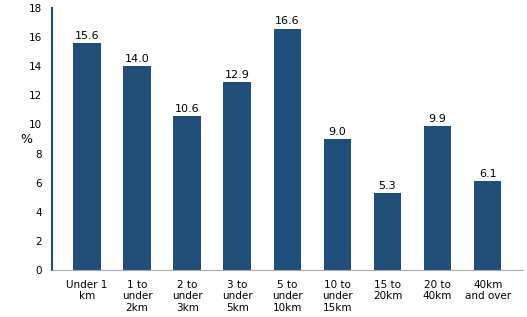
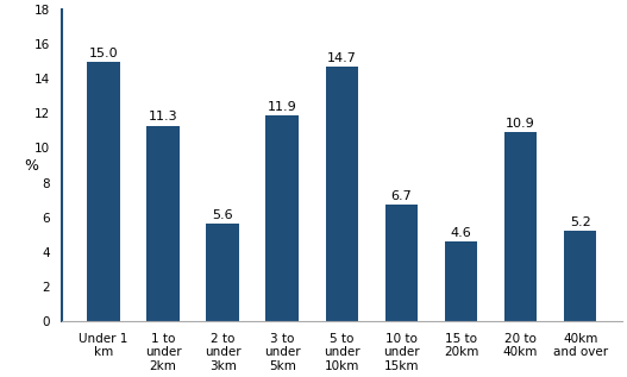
Under 1 km: 15.6 -> 15.0
1 to under 2km: 14.0 -> 11.3
2 to under 3km: 10.6 -> 5.6
3 to under 5km: 12.9 -> 11.9
5 to under 10km: 16.6 -> 14.7
10 to under 15km: 9.0 -> 6.7
15 to 20km: 5.3 -> 4.6
20 to 40km: 9.9 -> 10.9
40km and over: 6.1 -> 5.2
